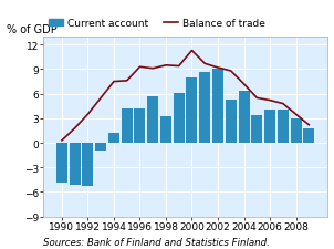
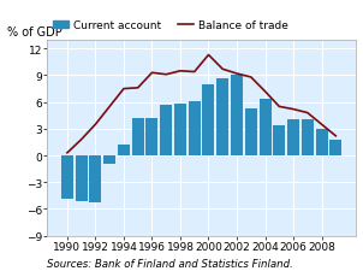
Current account/1998: 3.2 -> 5.8
